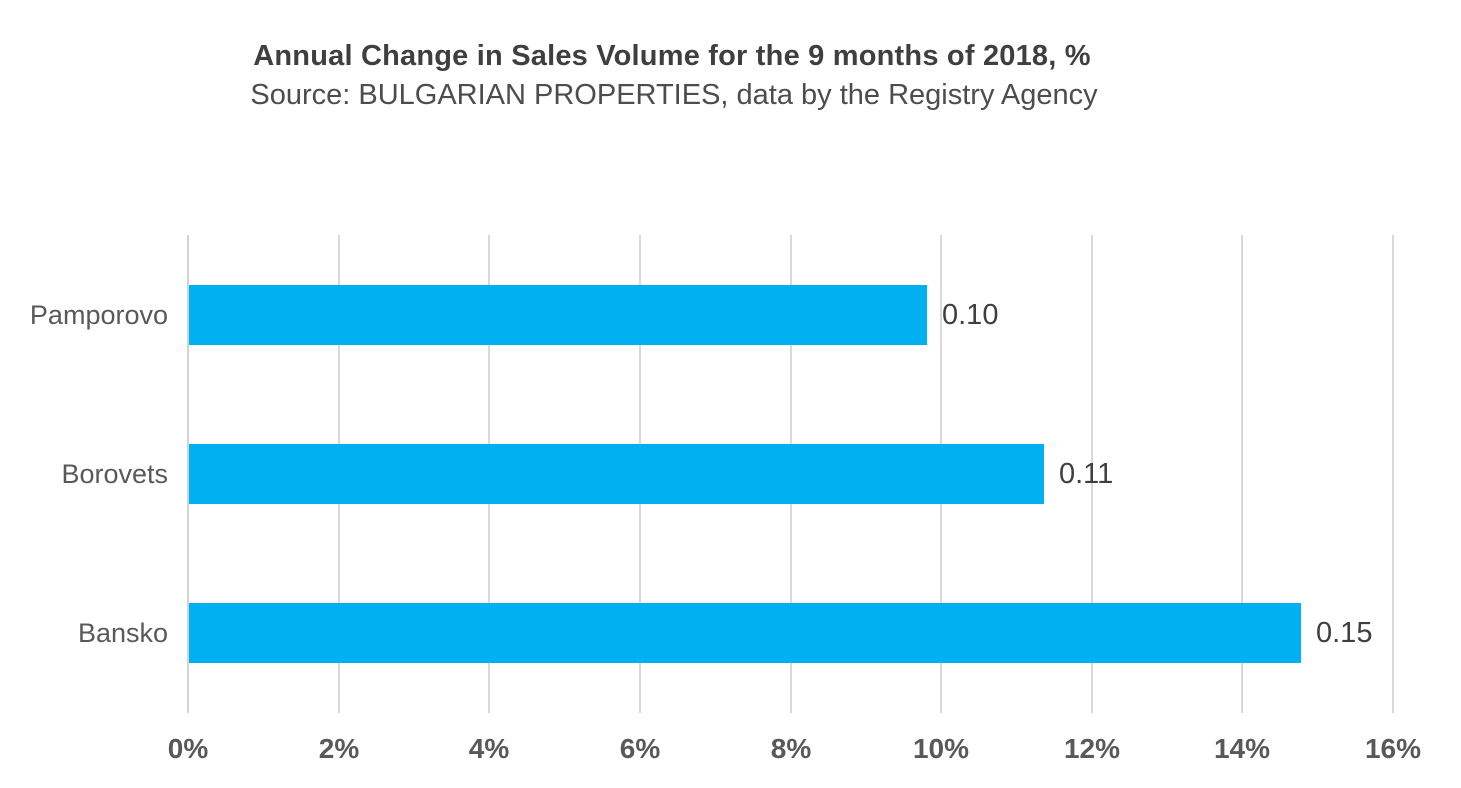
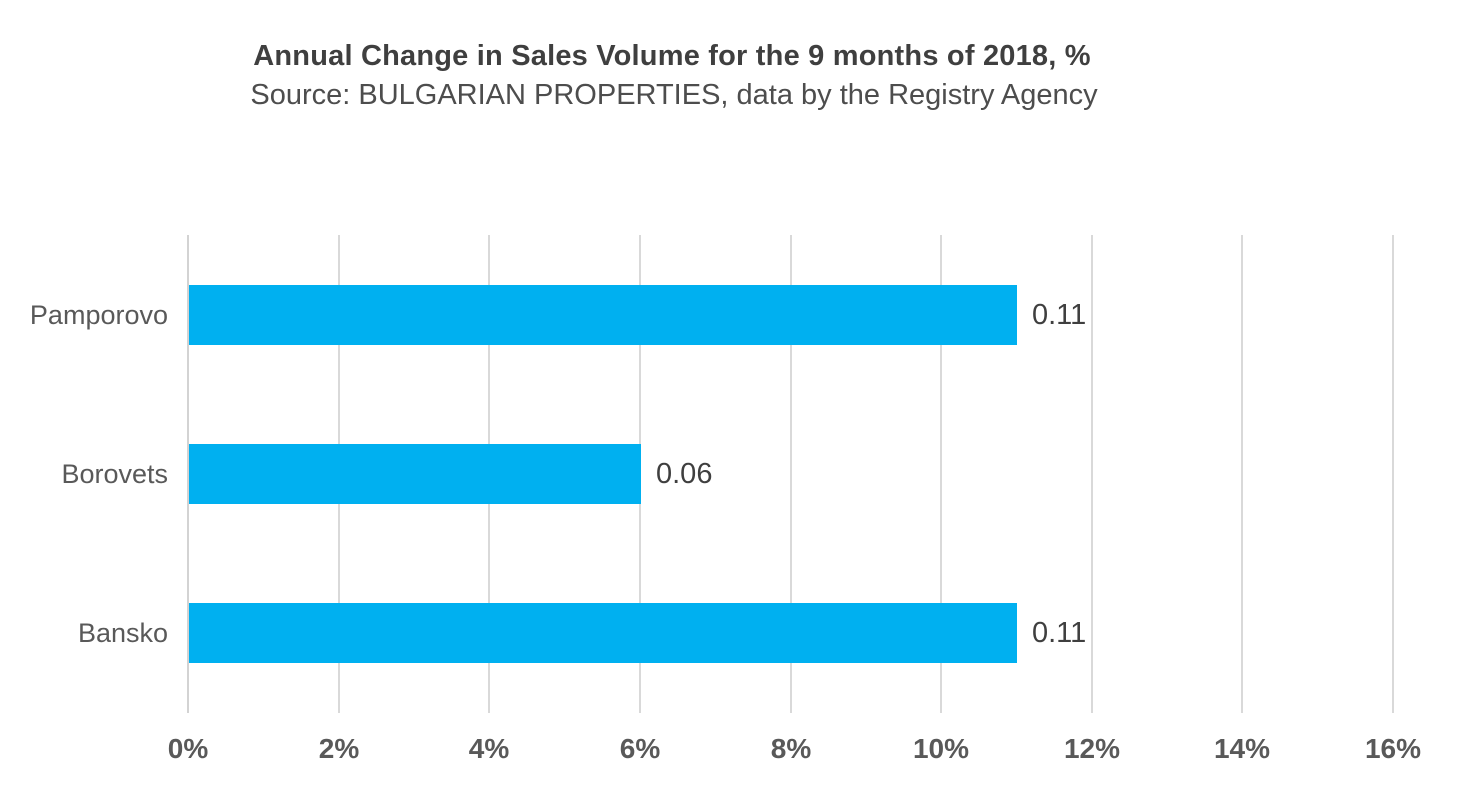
Pamporovo: 0.10 -> 0.11
Borovets: 0.11 -> 0.06
Bansko: 0.15 -> 0.11
